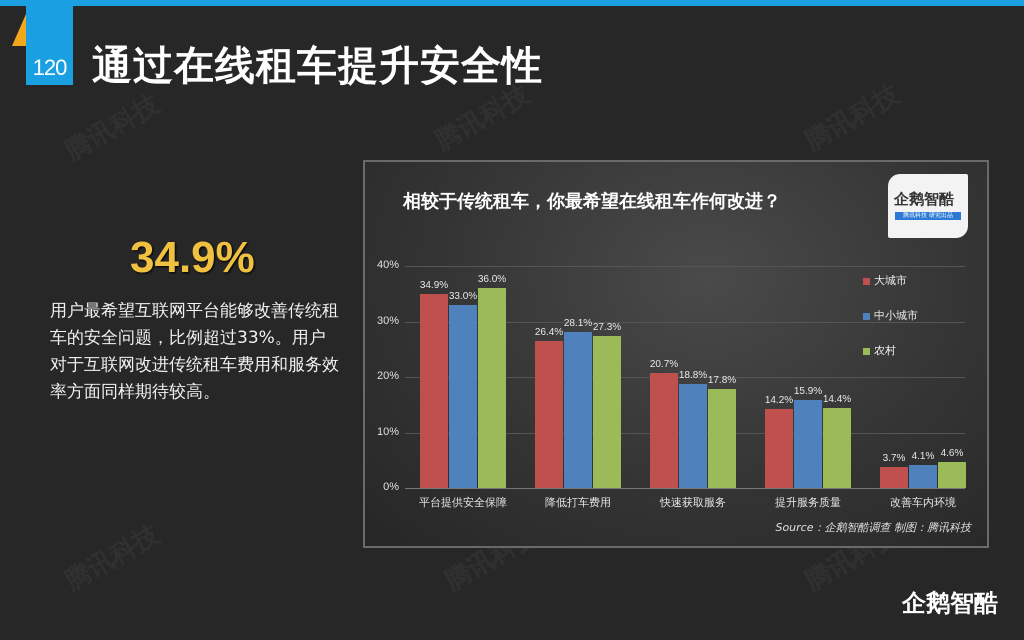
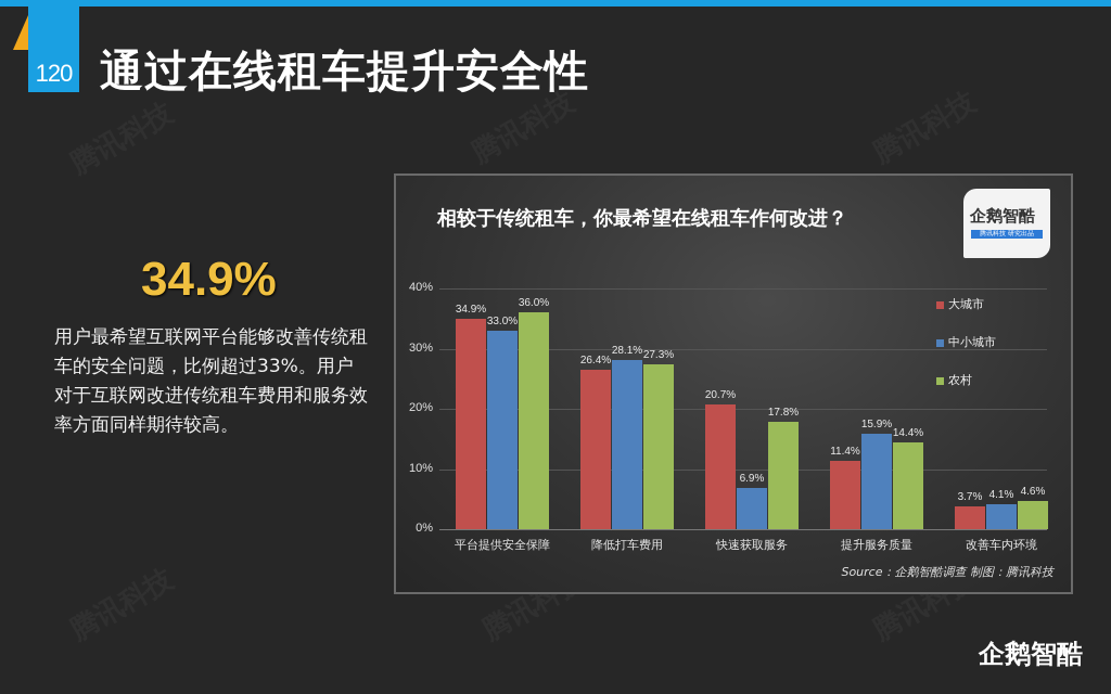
中小城市/快速获取服务: 18.8% -> 6.9%
大城市/提升服务质量: 14.2% -> 11.4%
